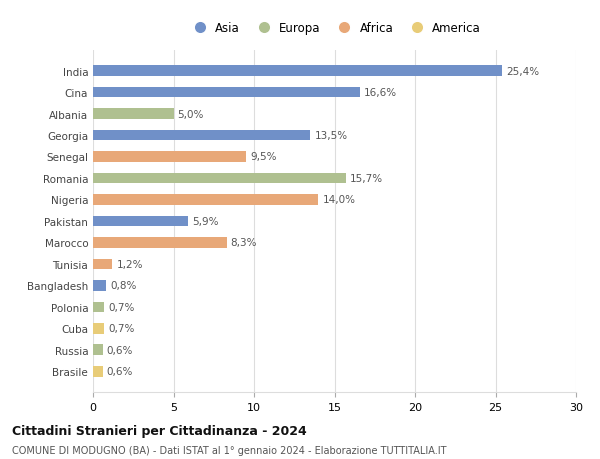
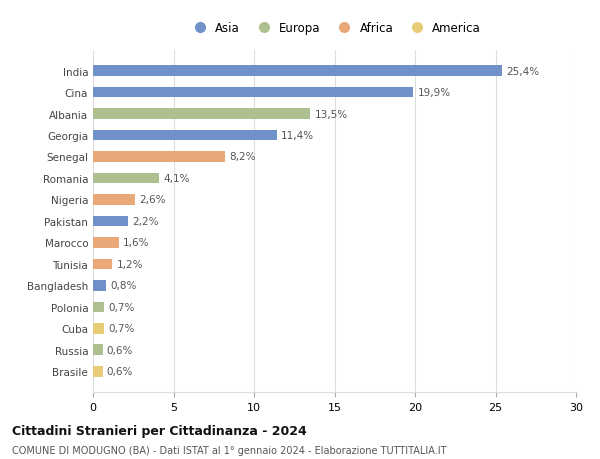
Cina: 16,6% -> 19,9%
Albania: 5,0% -> 13,5%
Georgia: 13,5% -> 11,4%
Senegal: 9,5% -> 8,2%
Romania: 15,7% -> 4,1%
Nigeria: 14,0% -> 2,6%
Pakistan: 5,9% -> 2,2%
Marocco: 8,3% -> 1,6%
